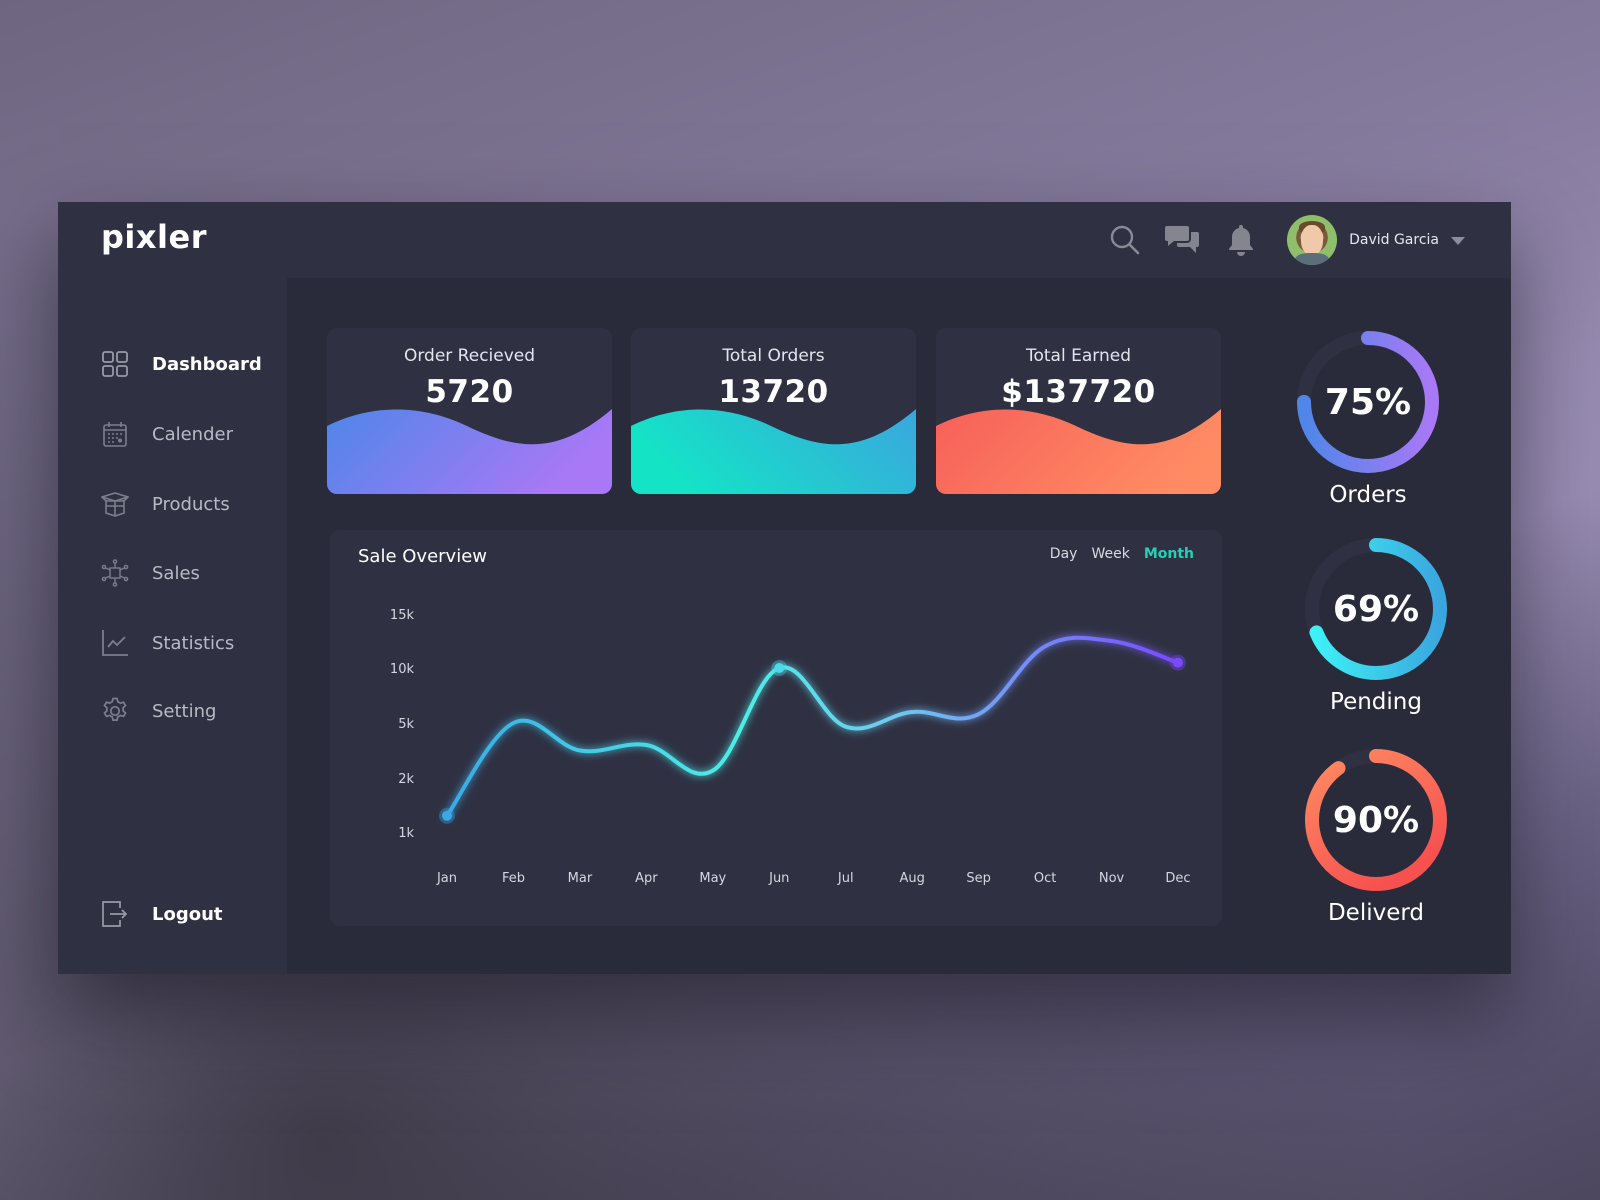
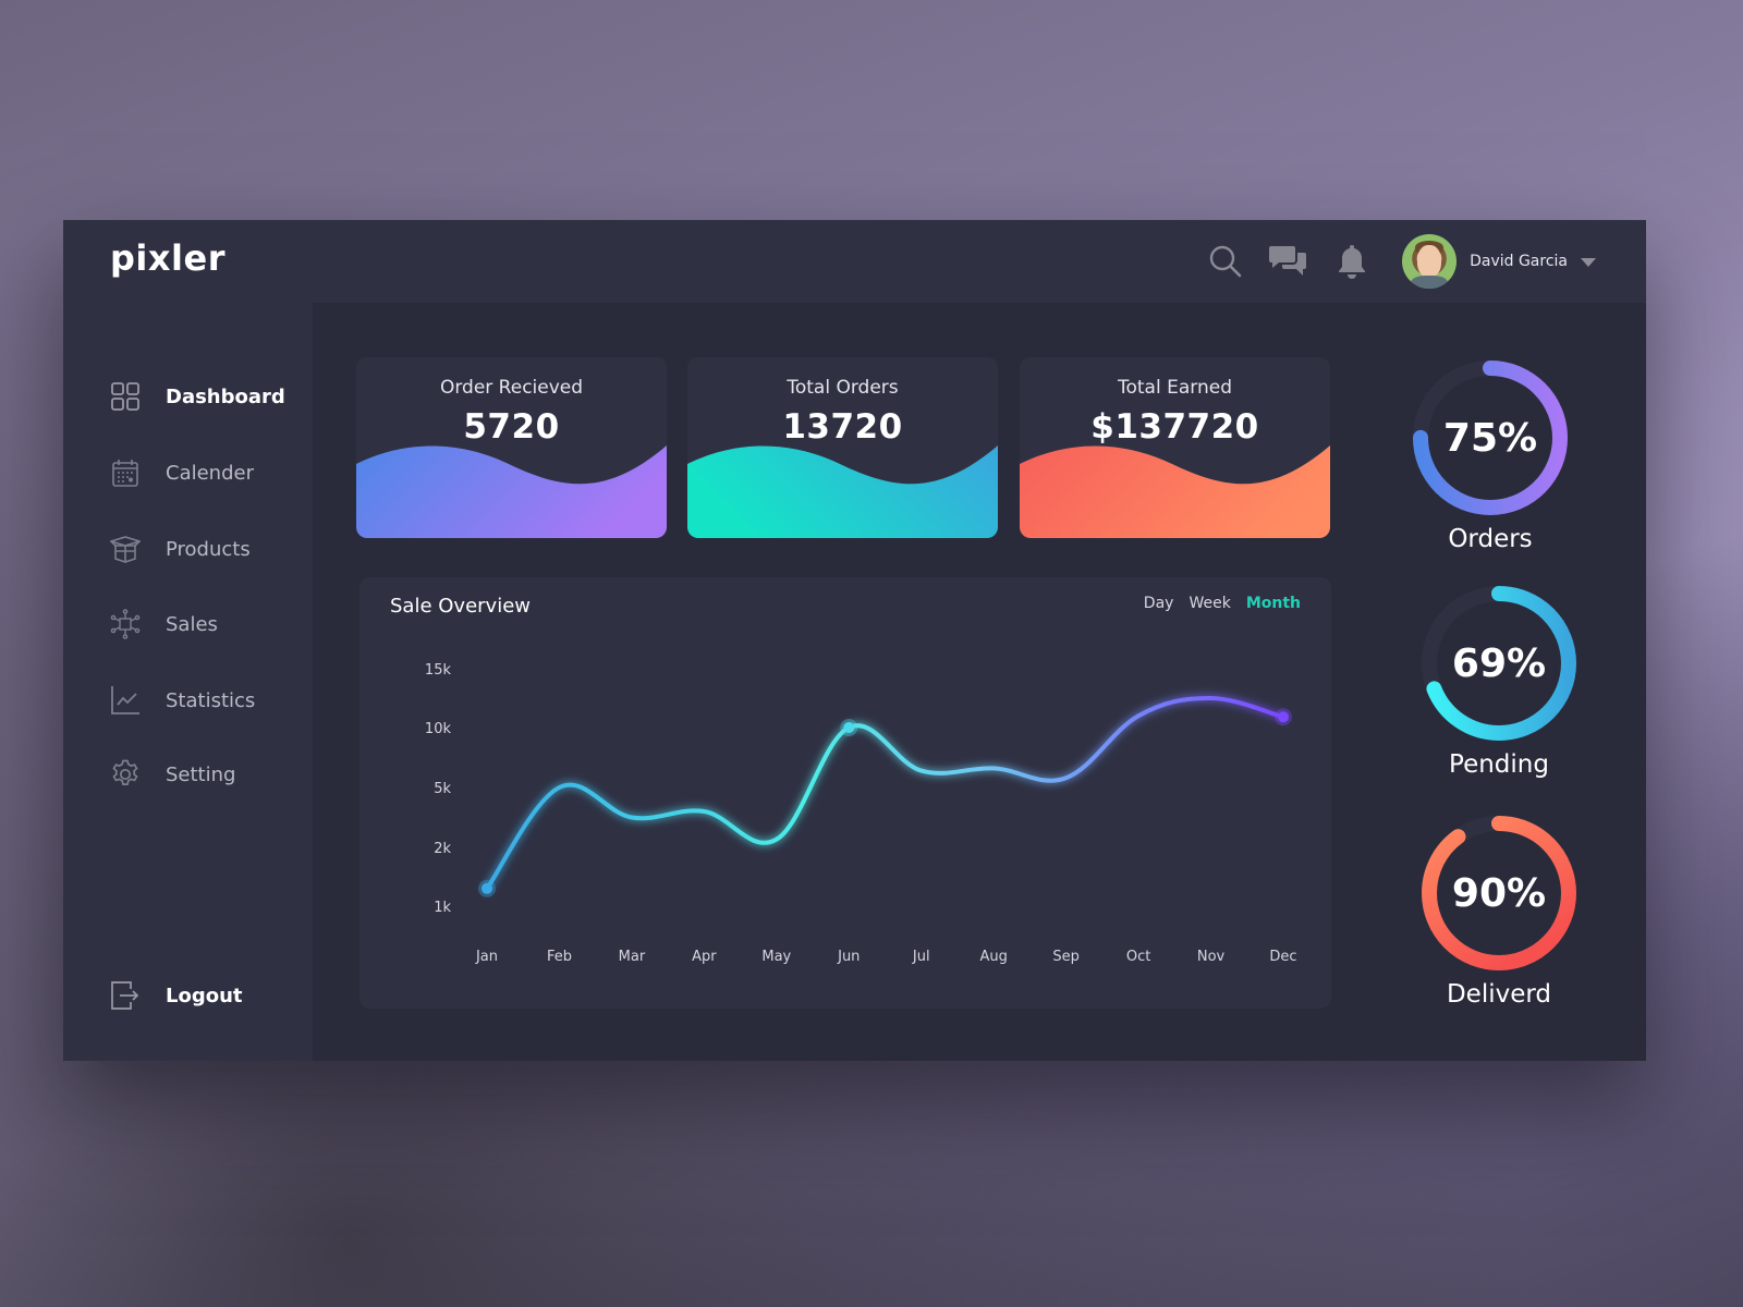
Jul: 4.8k -> 6.4k
Aug: 6.0k -> 6.6k
Oct: 12.0k -> 11.0k
Dec: 10.5k -> 10.9k
